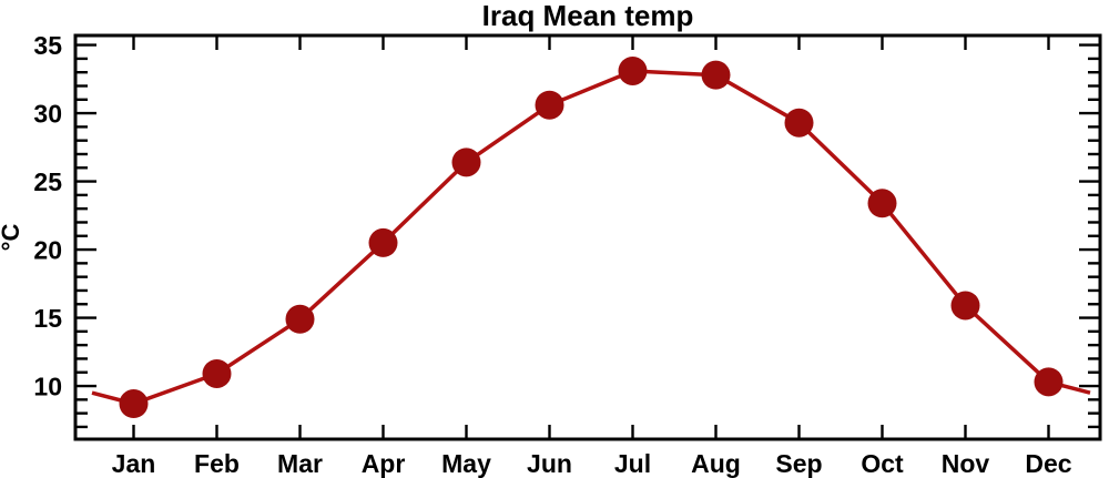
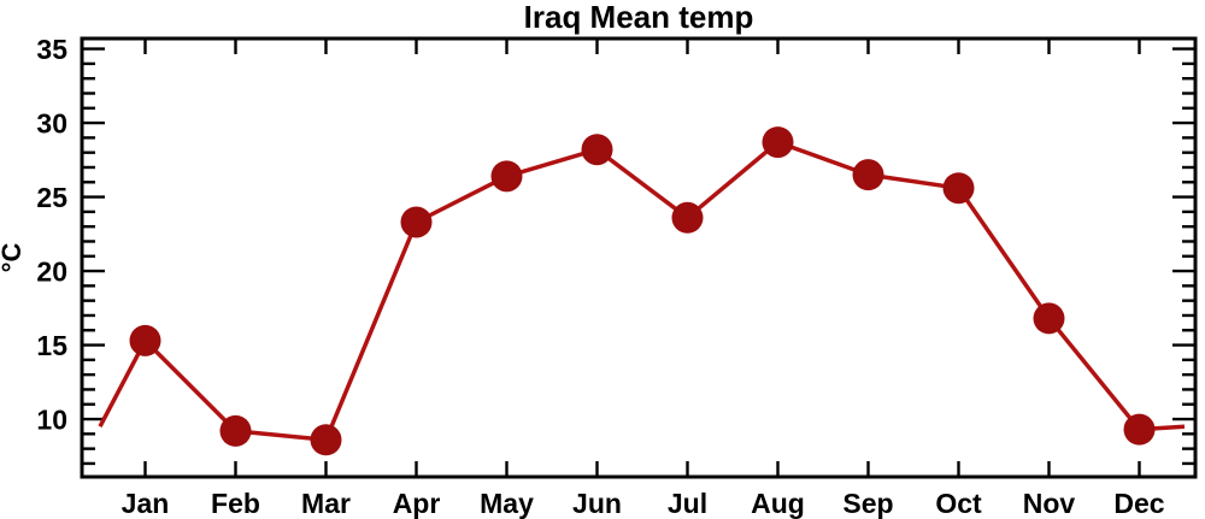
Jan: 8.7 -> 15.3
Feb: 10.9 -> 9.2
Mar: 14.9 -> 8.6
Apr: 20.5 -> 23.3
Jun: 30.6 -> 28.2
Jul: 33.1 -> 23.6
Aug: 32.8 -> 28.7
Sep: 29.3 -> 26.5
Oct: 23.4 -> 25.6
Nov: 15.9 -> 16.8
Dec: 10.3 -> 9.3
